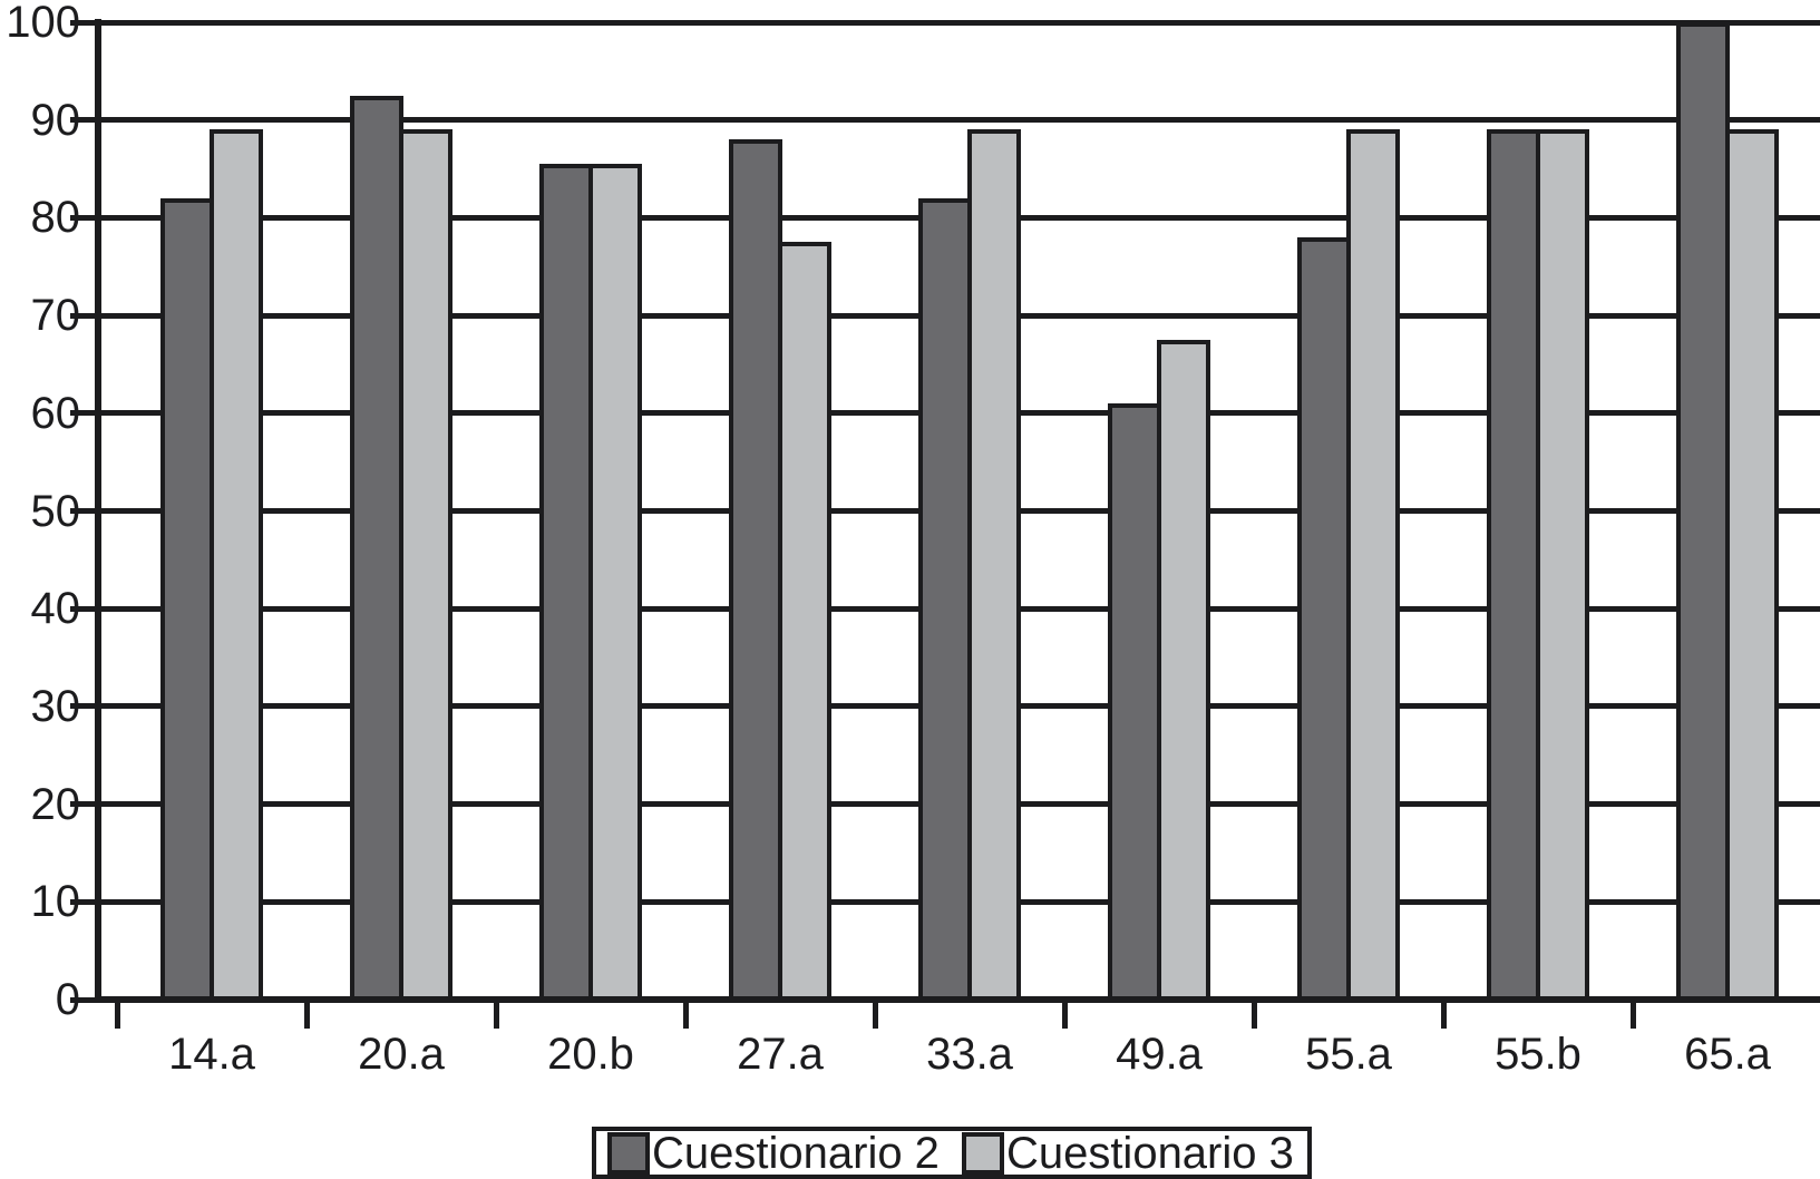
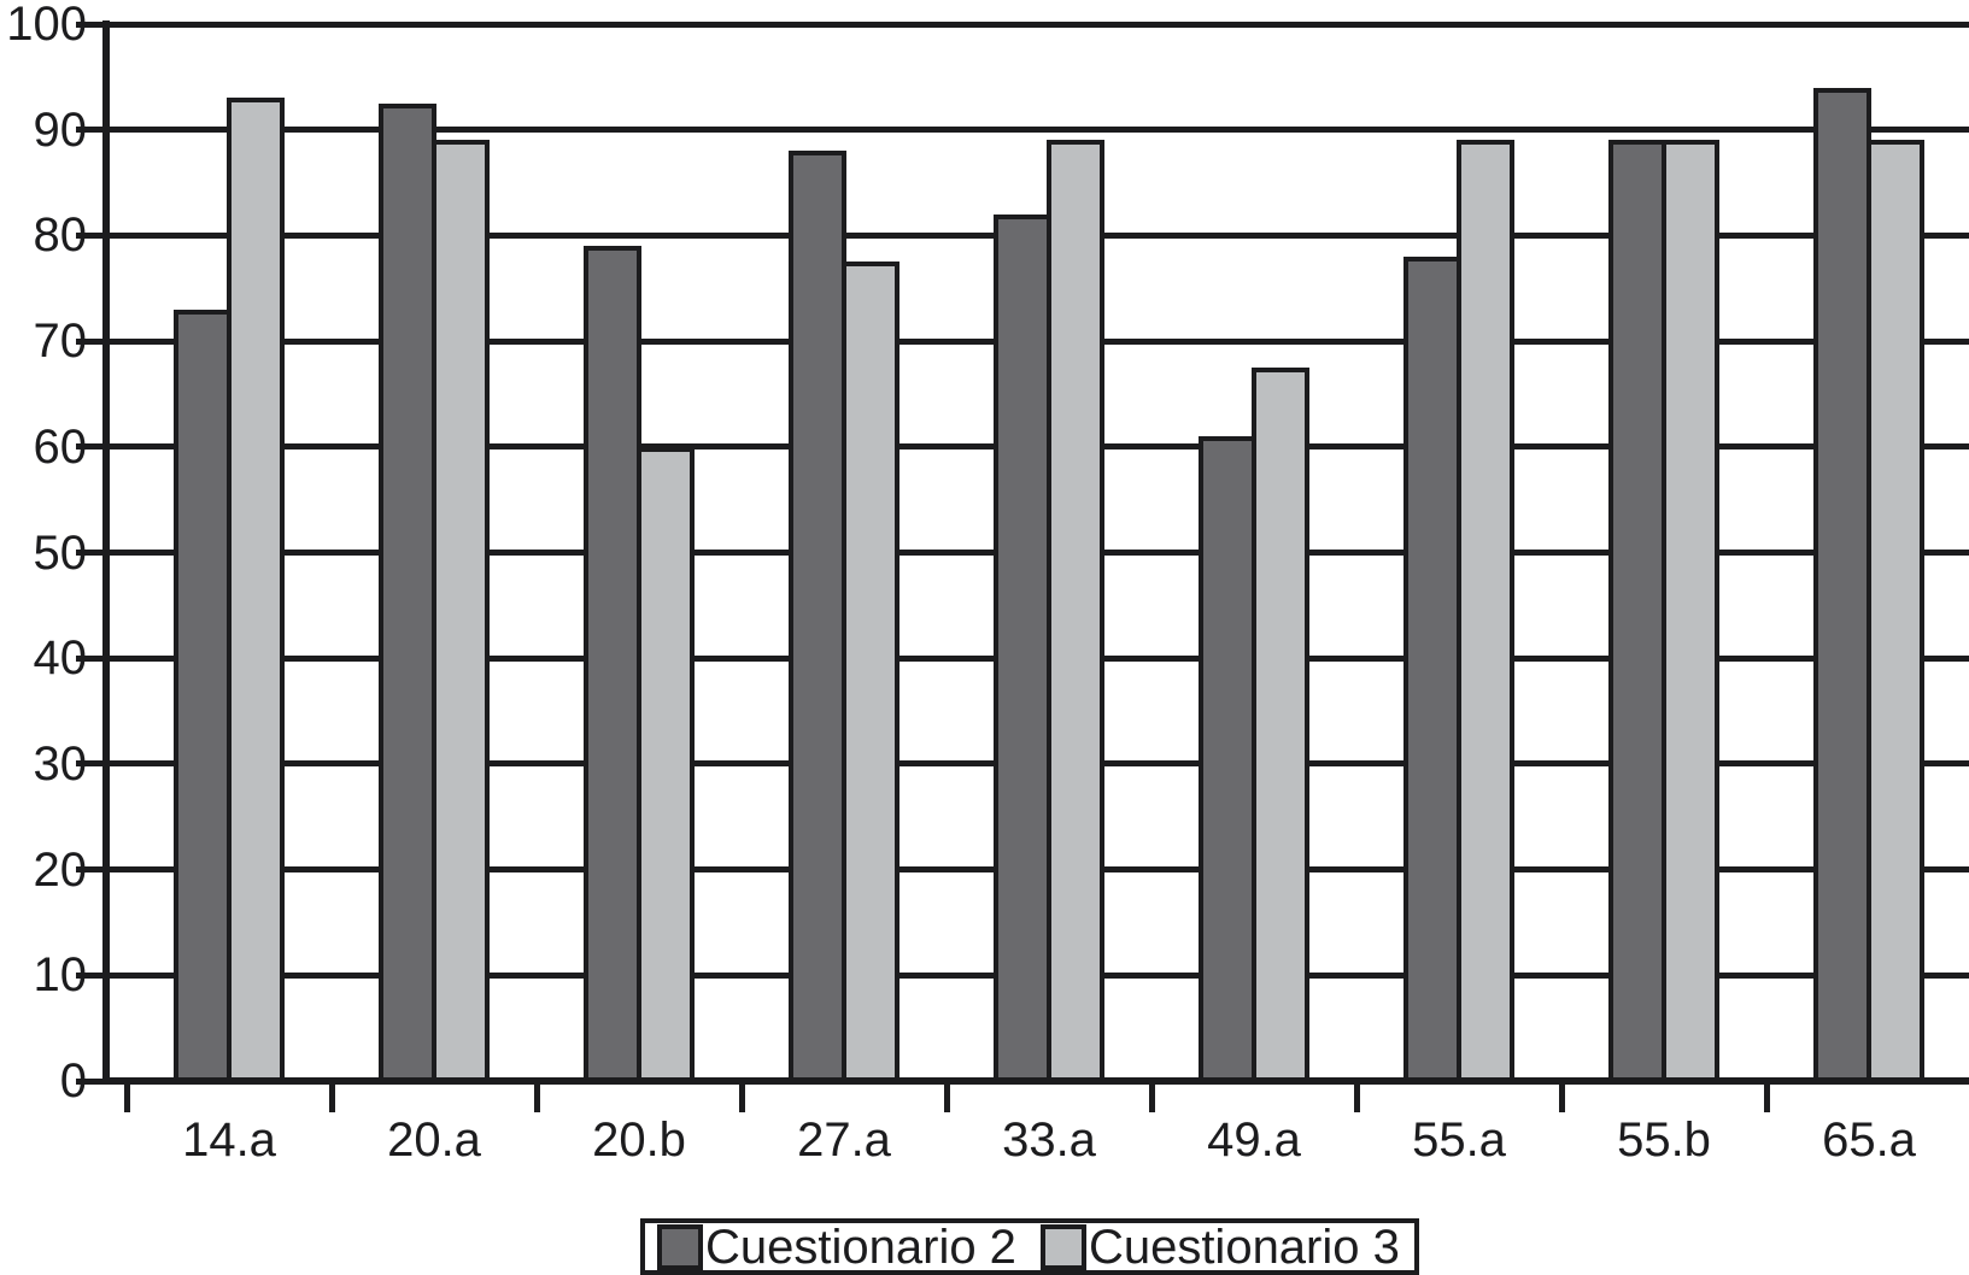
Cuestionario 2/14.a: 82 -> 73
Cuestionario 3/14.a: 89 -> 93
Cuestionario 2/20.b: 86 -> 79
Cuestionario 3/20.b: 86 -> 60
Cuestionario 2/65.a: 100 -> 94
